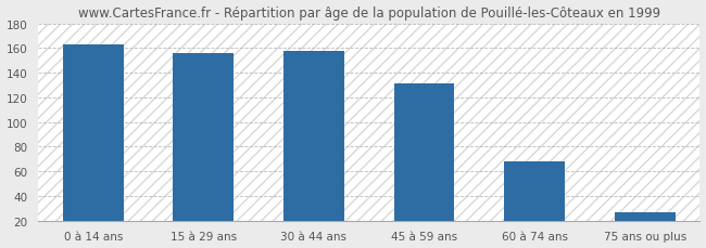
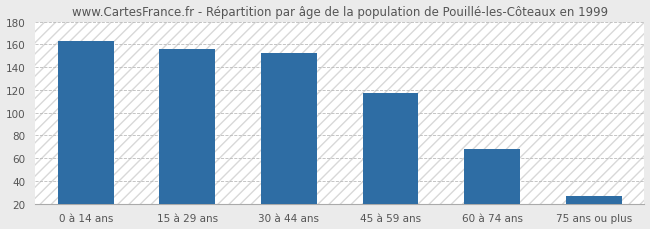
30 à 44 ans: 158 -> 152
45 à 59 ans: 131 -> 117
